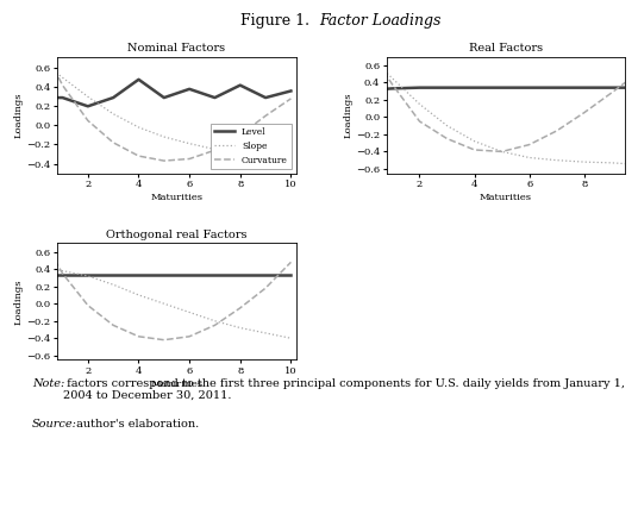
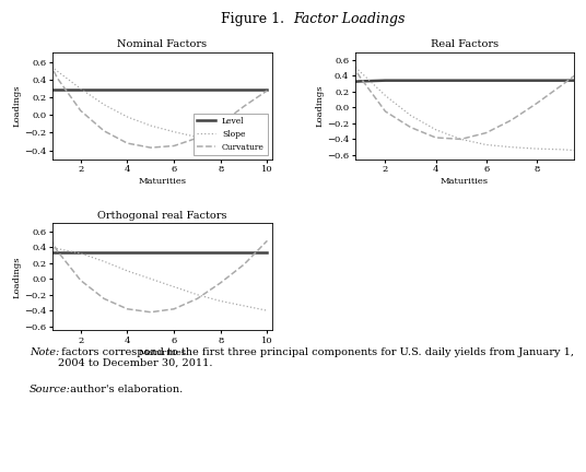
Nominal Factors/Level/2: 0.20 -> 0.29
Nominal Factors/Level/4: 0.48 -> 0.29
Nominal Factors/Level/6: 0.38 -> 0.29
Nominal Factors/Level/8: 0.42 -> 0.29
Nominal Factors/Level/10: 0.36 -> 0.29
